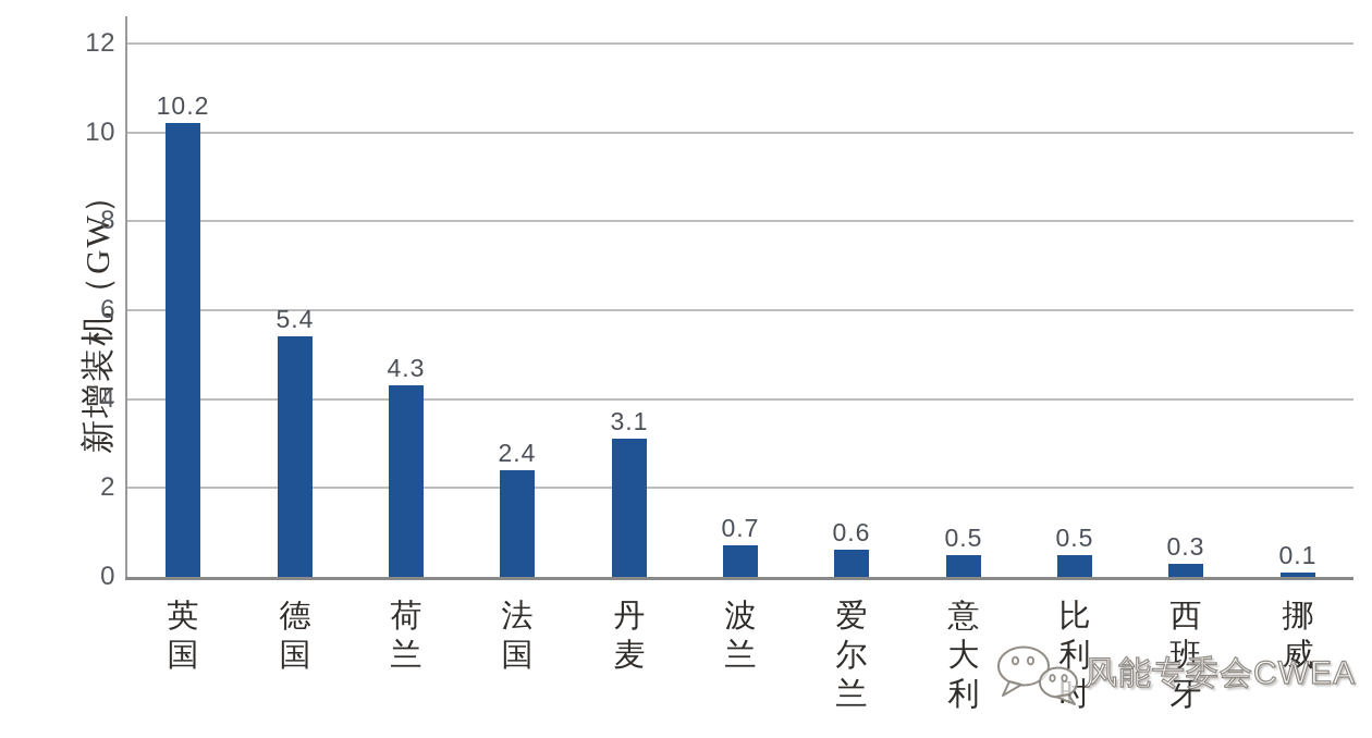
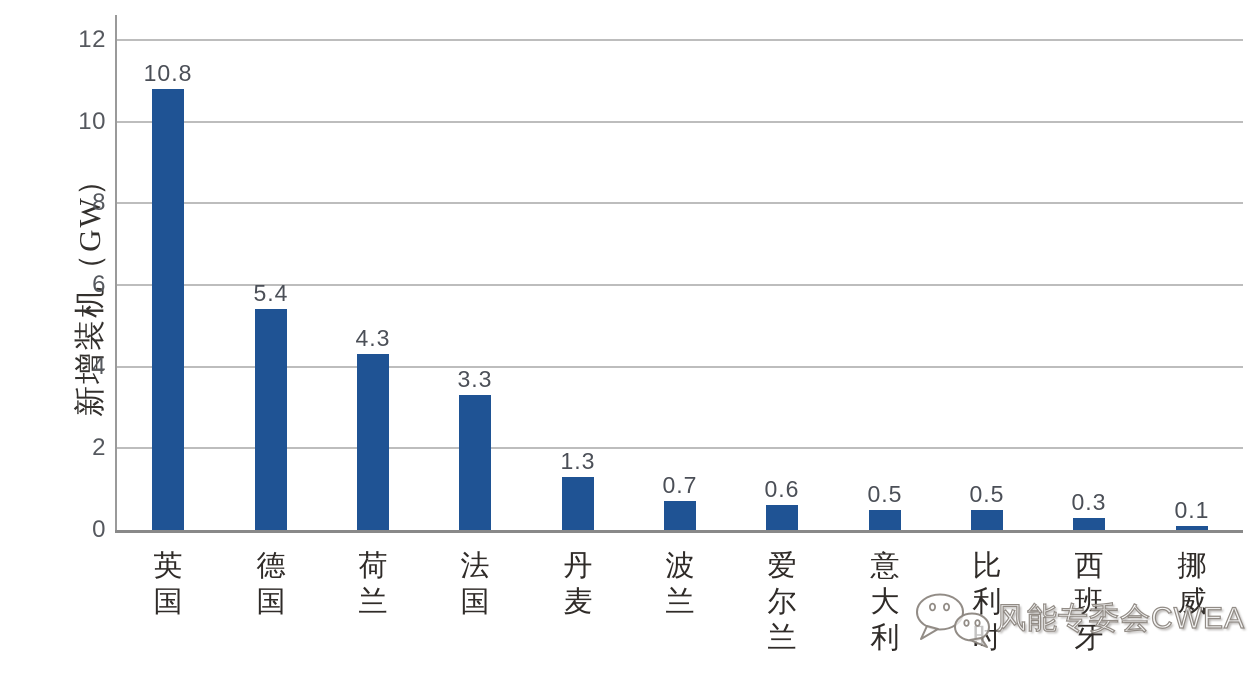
英国: 10.2 -> 10.8
法国: 2.4 -> 3.3
丹麦: 3.1 -> 1.3
